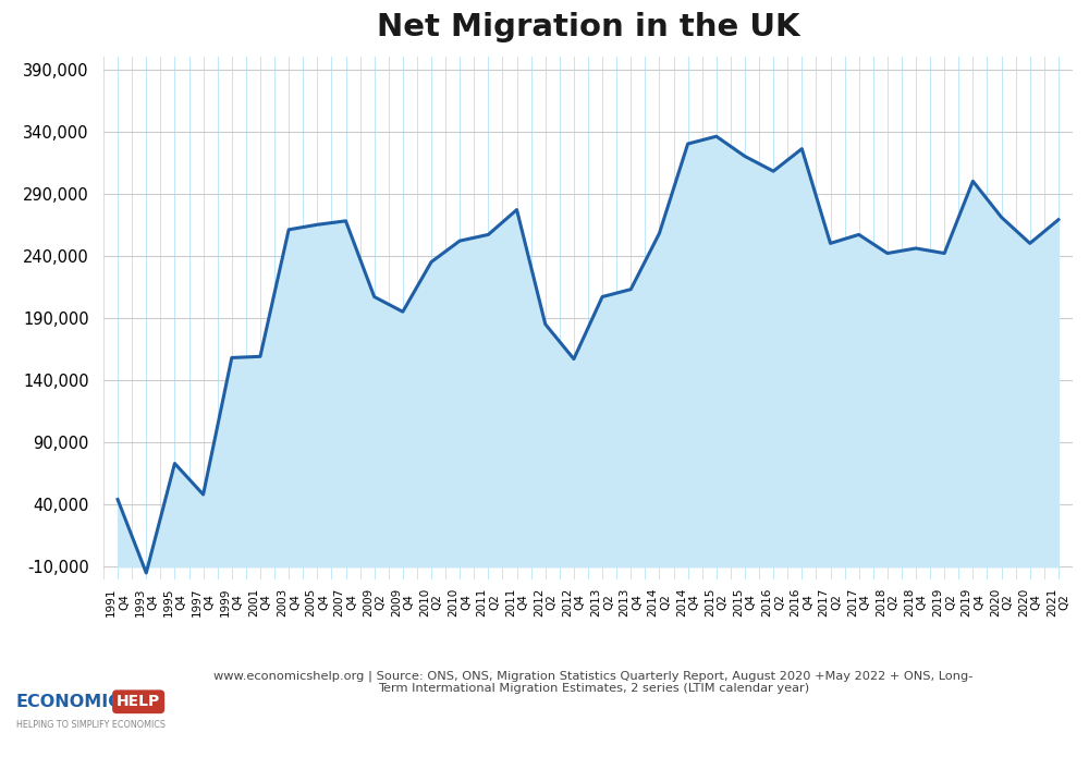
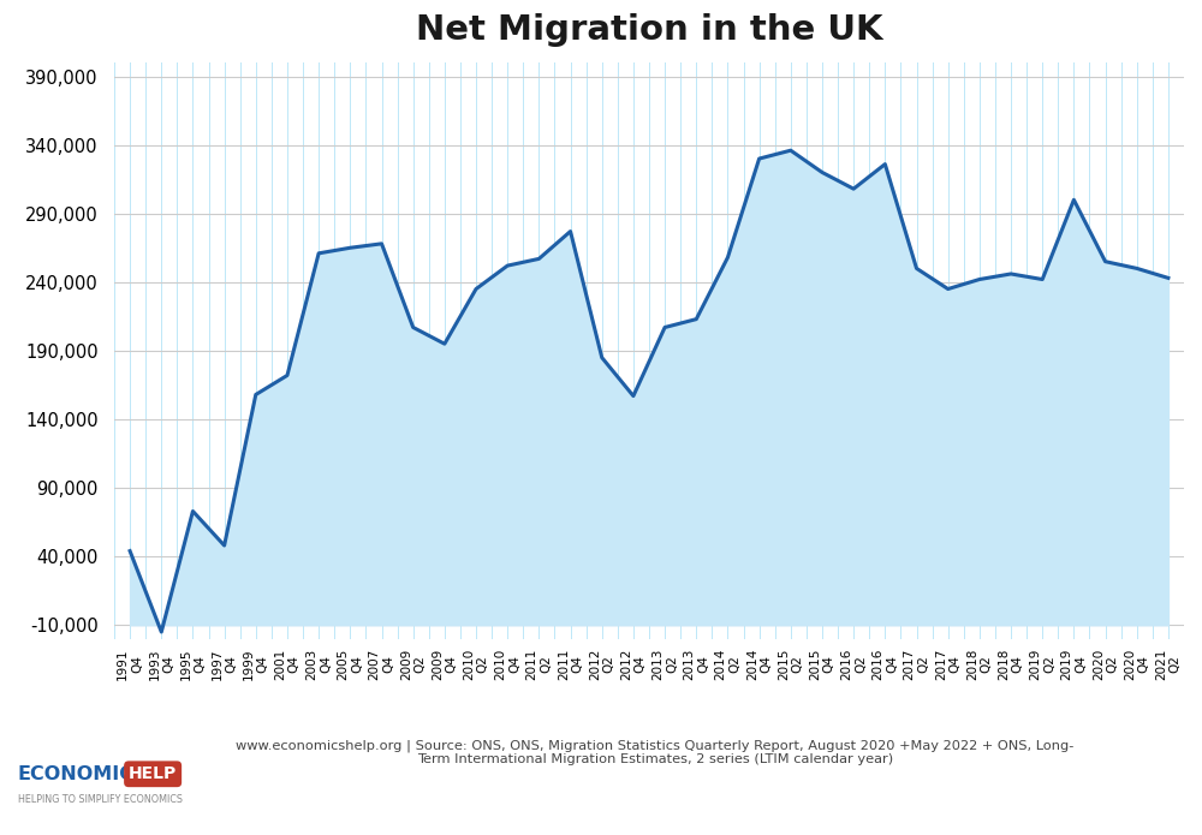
2001 Q4: 159,000 -> 172,000
2017 Q4: 257,000 -> 235,000
2020 Q2: 271,000 -> 255,000
2021 Q2: 269,000 -> 243,000
